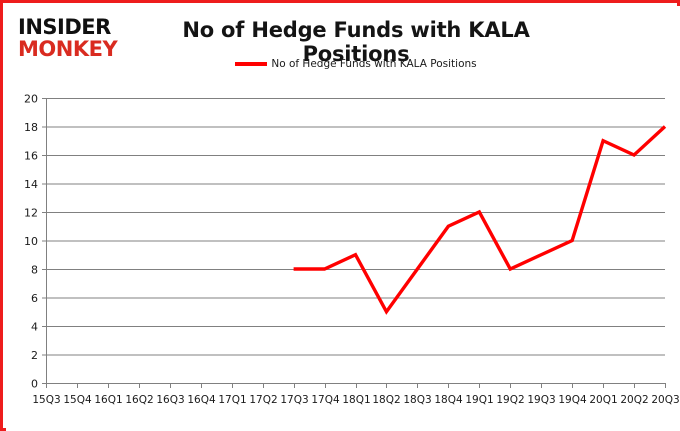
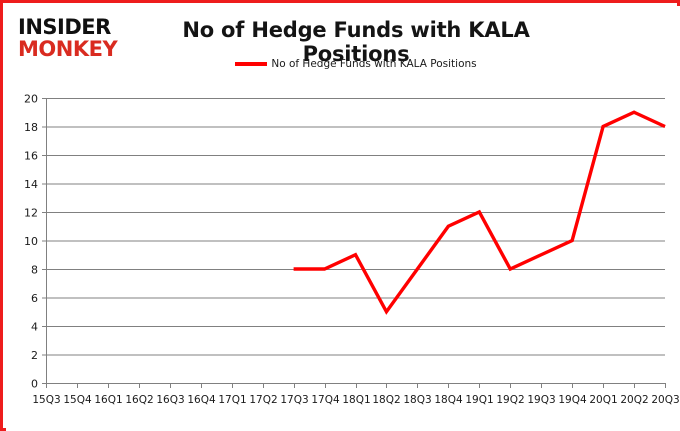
20Q1: 17 -> 18
20Q2: 16 -> 19
